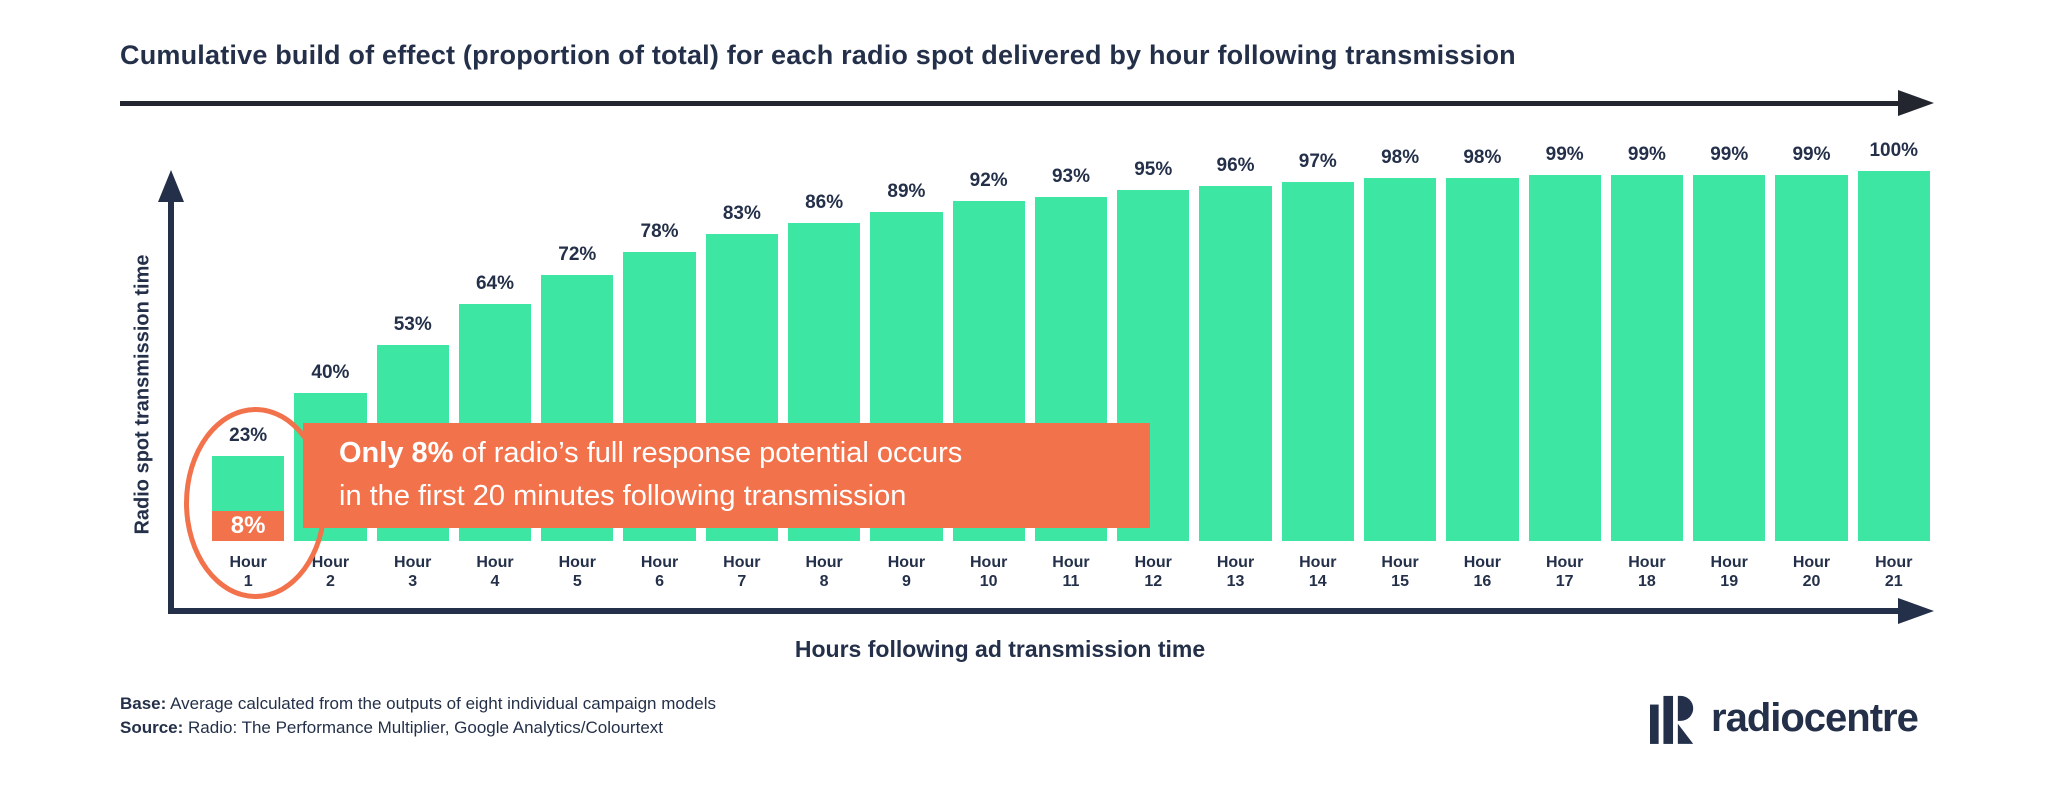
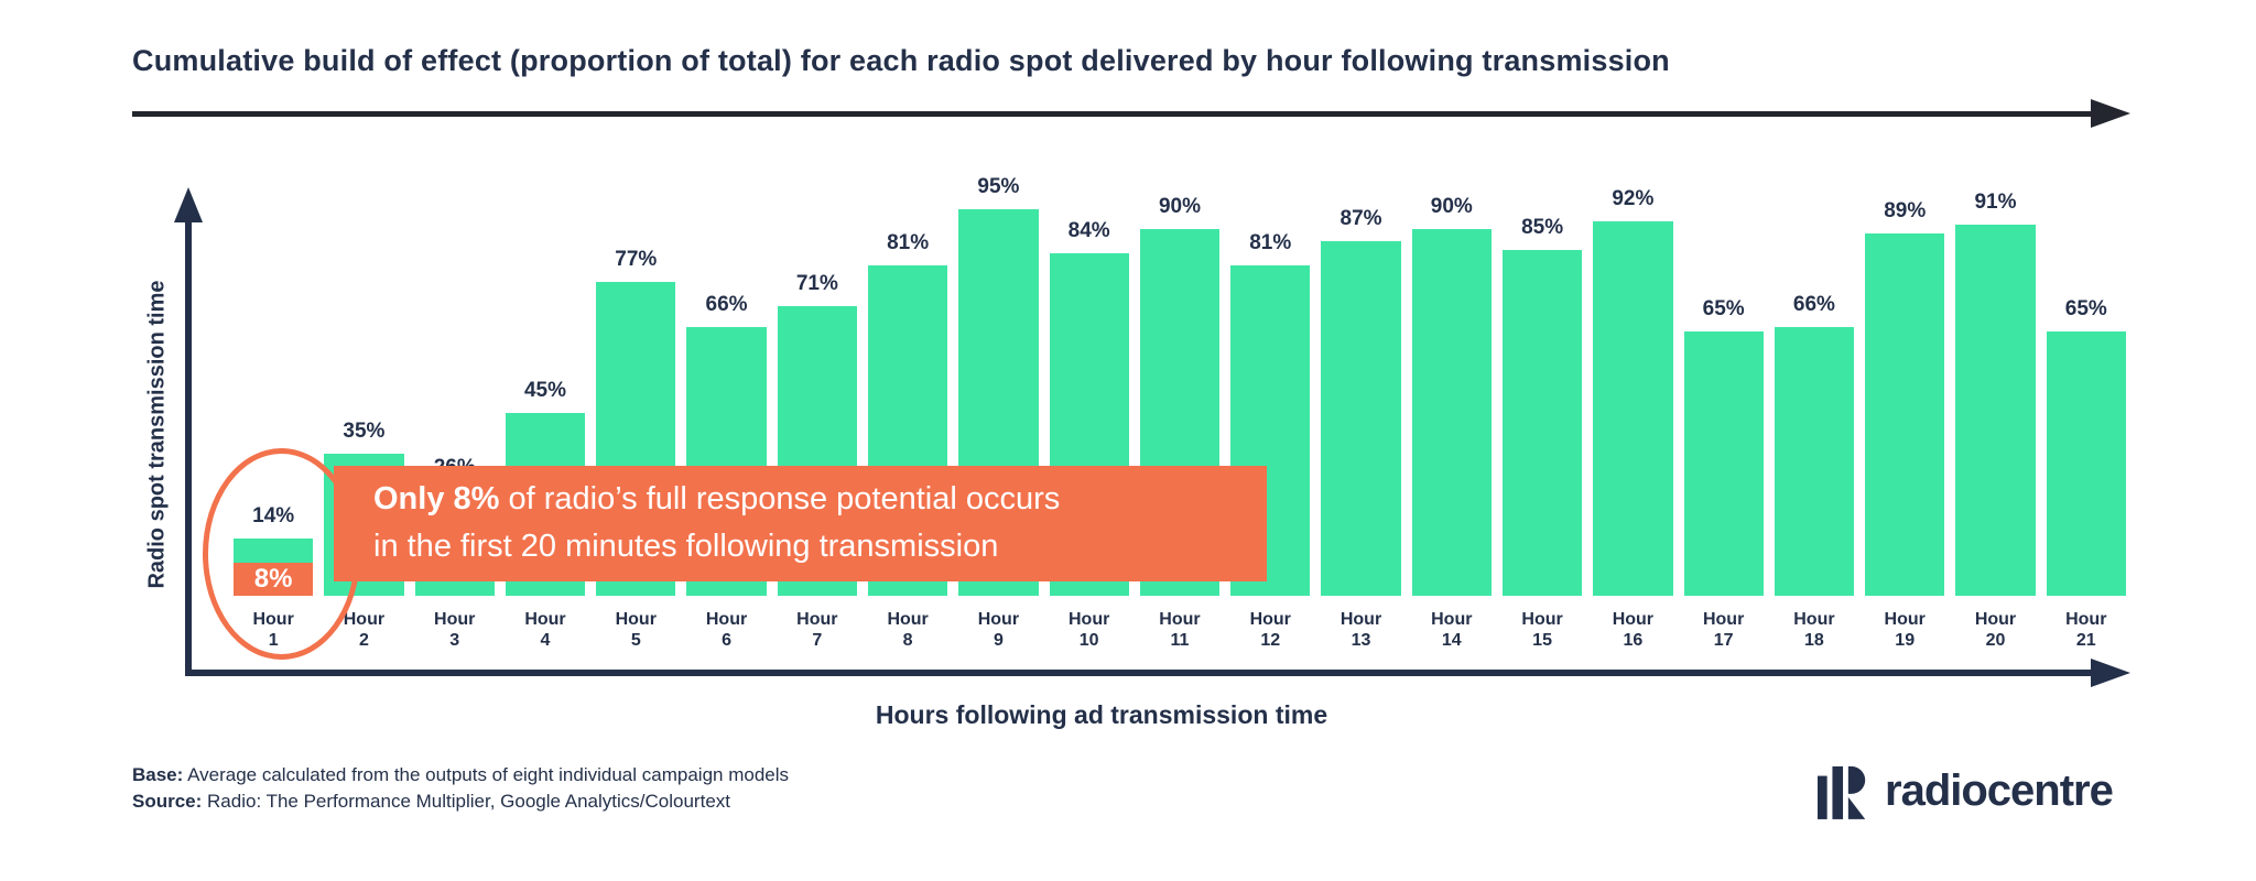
Hour 1: 23% -> 14%
Hour 2: 40% -> 35%
Hour 3: 53% -> 26%
Hour 4: 64% -> 45%
Hour 5: 72% -> 77%
Hour 6: 78% -> 66%
Hour 7: 83% -> 71%
Hour 8: 86% -> 81%
Hour 9: 89% -> 95%
Hour 10: 92% -> 84%
Hour 11: 93% -> 90%
Hour 12: 95% -> 81%
Hour 13: 96% -> 87%
Hour 14: 97% -> 90%
Hour 15: 98% -> 85%
Hour 16: 98% -> 92%
Hour 17: 99% -> 65%
Hour 18: 99% -> 66%
Hour 19: 99% -> 89%
Hour 20: 99% -> 91%
Hour 21: 100% -> 65%
